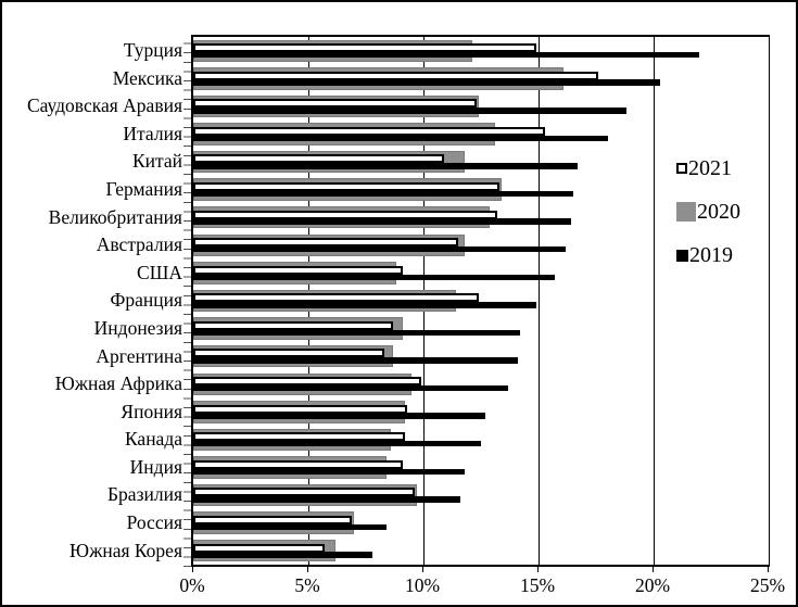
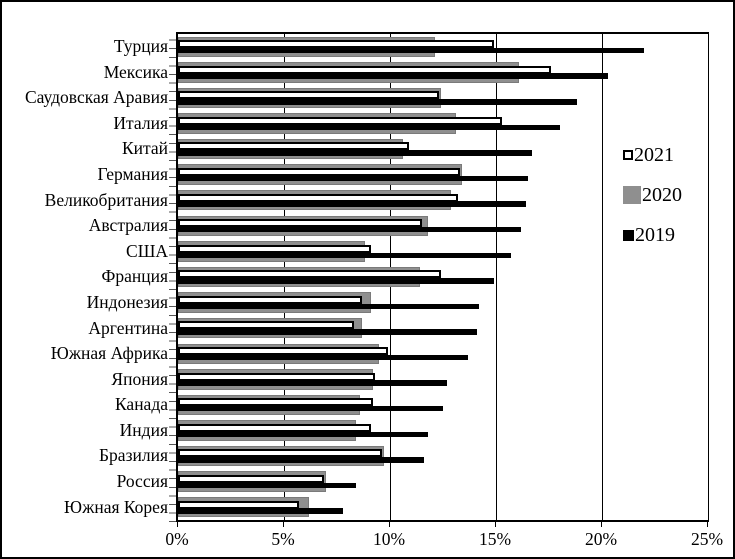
2020/Китай: 11.8% -> 10.6%
